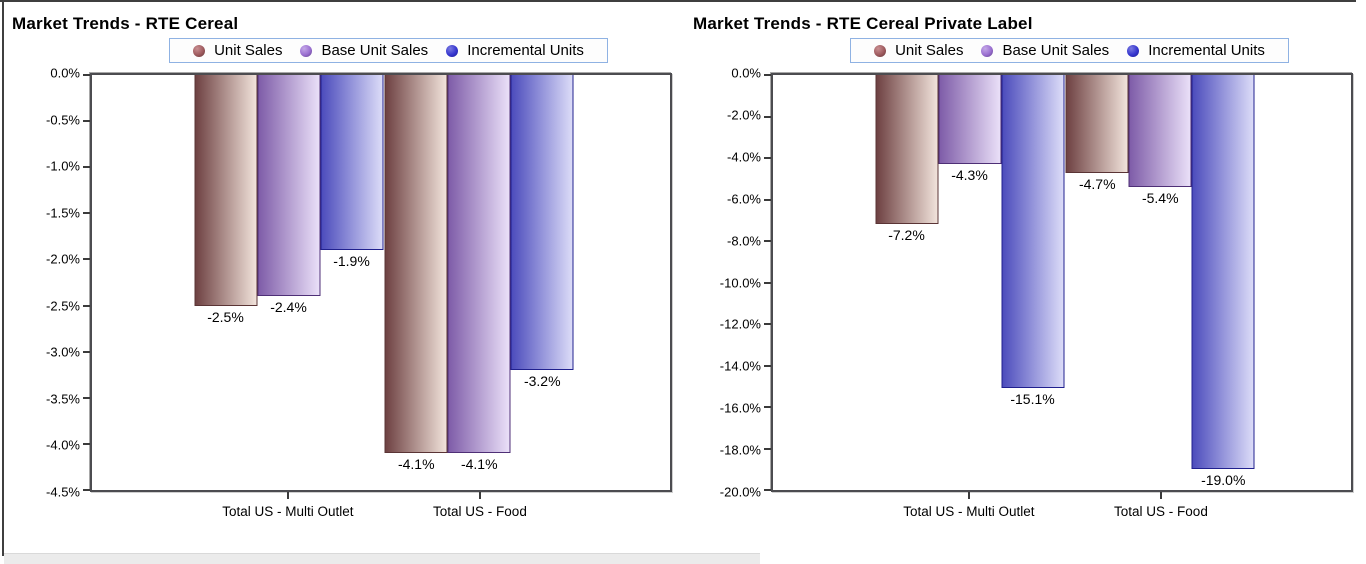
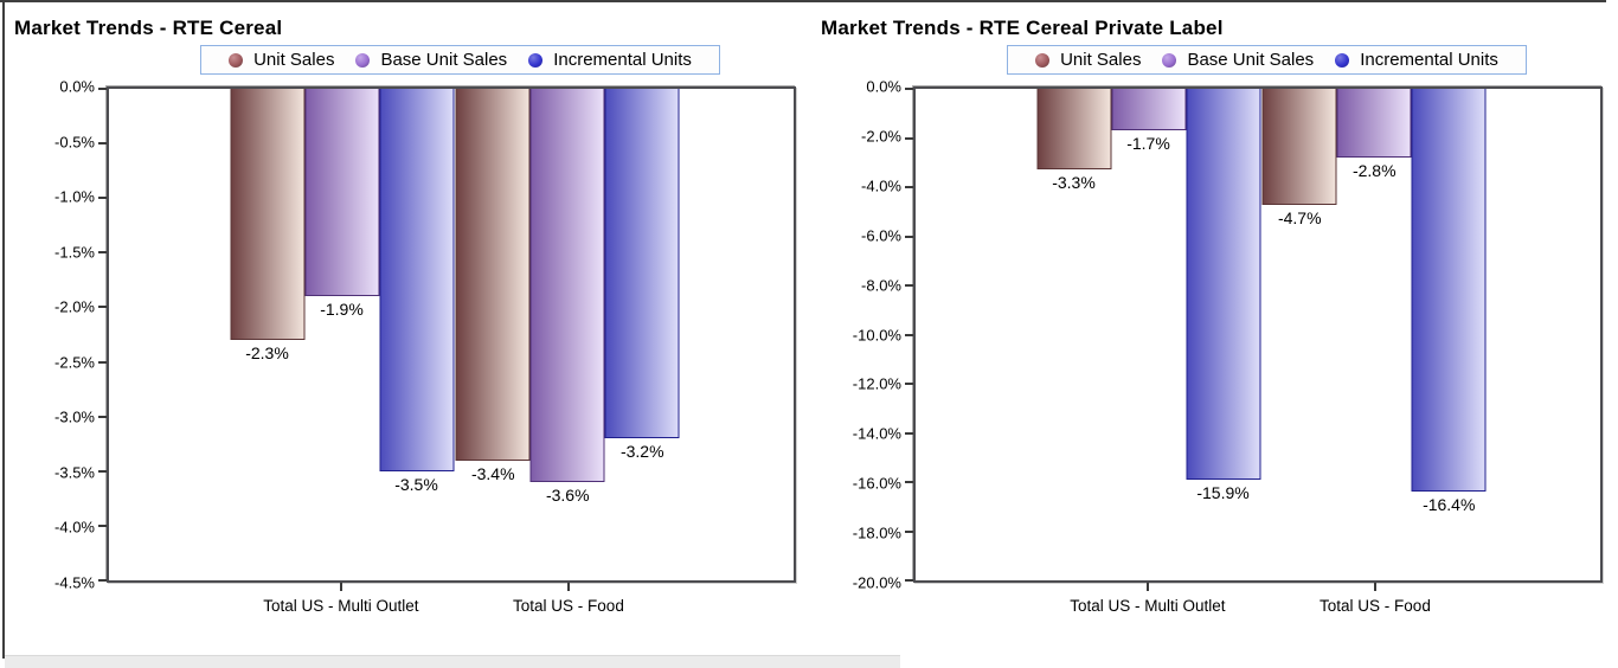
Market Trends - RTE Cereal/Unit Sales/Total US - Multi Outlet: -2.5% -> -2.3%
Market Trends - RTE Cereal/Base Unit Sales/Total US - Multi Outlet: -2.4% -> -1.9%
Market Trends - RTE Cereal/Incremental Units/Total US - Multi Outlet: -1.9% -> -3.5%
Market Trends - RTE Cereal/Unit Sales/Total US - Food: -4.1% -> -3.4%
Market Trends - RTE Cereal/Base Unit Sales/Total US - Food: -4.1% -> -3.6%
Market Trends - RTE Cereal Private Label/Unit Sales/Total US - Multi Outlet: -7.2% -> -3.3%
Market Trends - RTE Cereal Private Label/Base Unit Sales/Total US - Multi Outlet: -4.3% -> -1.7%
Market Trends - RTE Cereal Private Label/Incremental Units/Total US - Multi Outlet: -15.1% -> -15.9%
Market Trends - RTE Cereal Private Label/Base Unit Sales/Total US - Food: -5.4% -> -2.8%
Market Trends - RTE Cereal Private Label/Incremental Units/Total US - Food: -19.0% -> -16.4%
